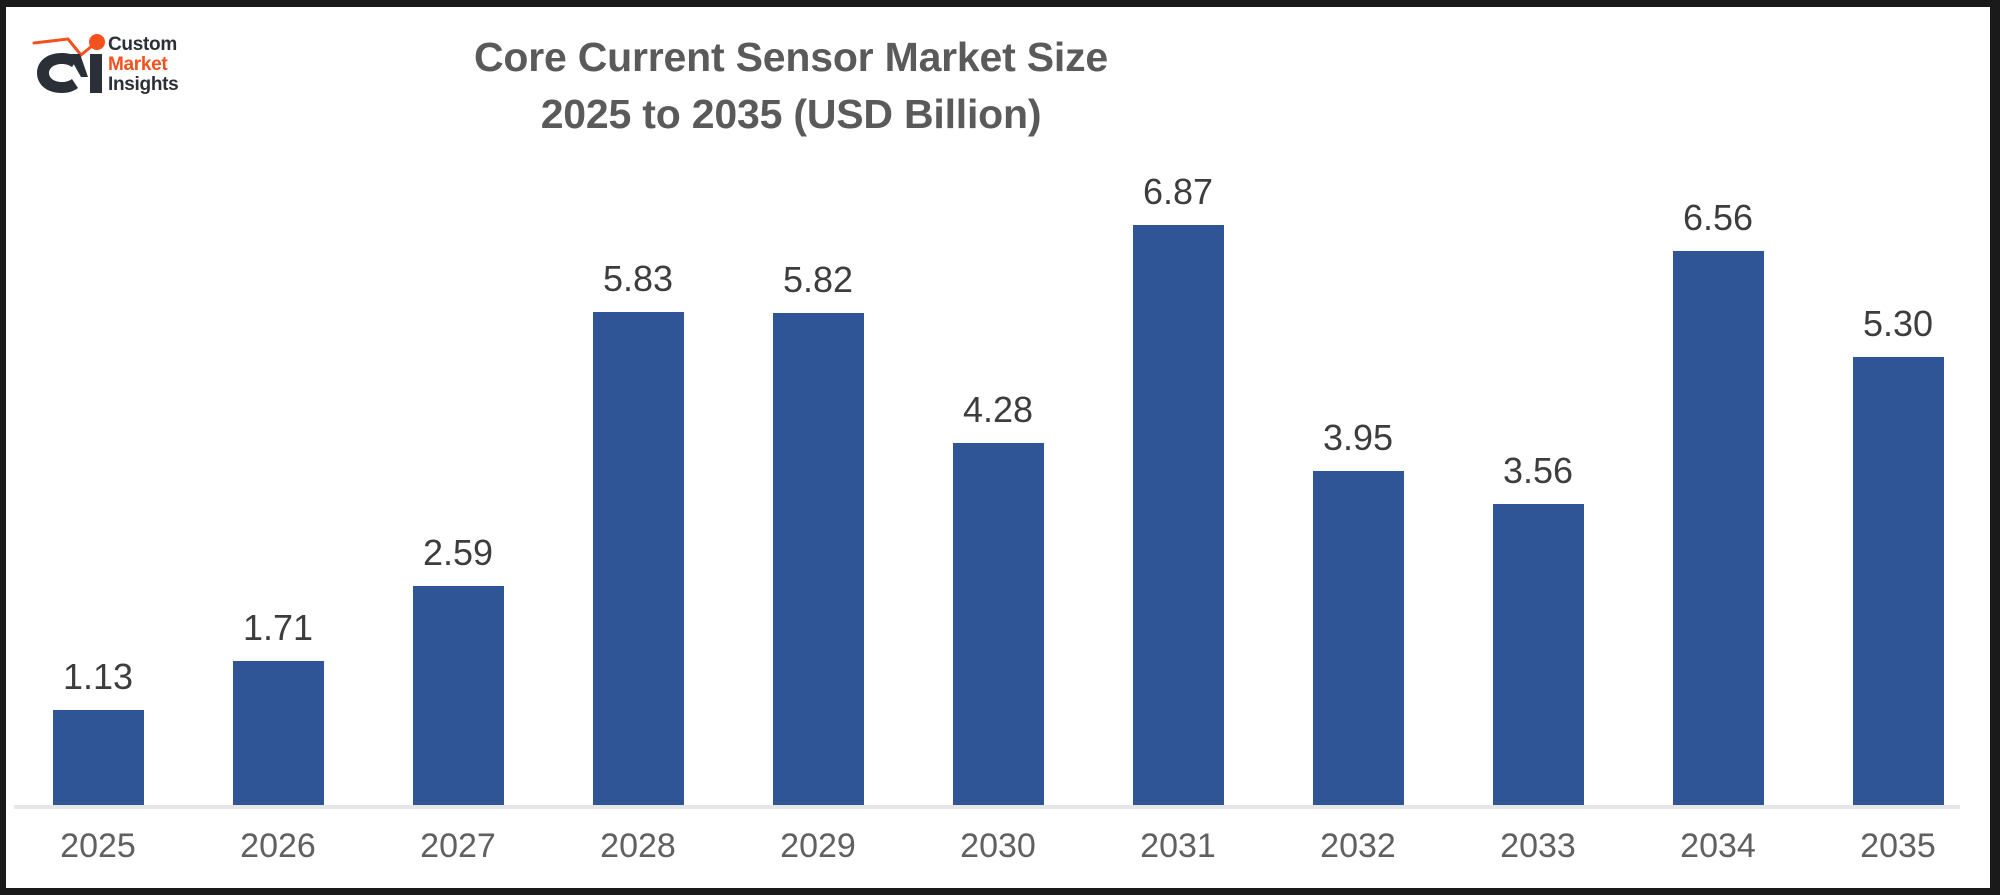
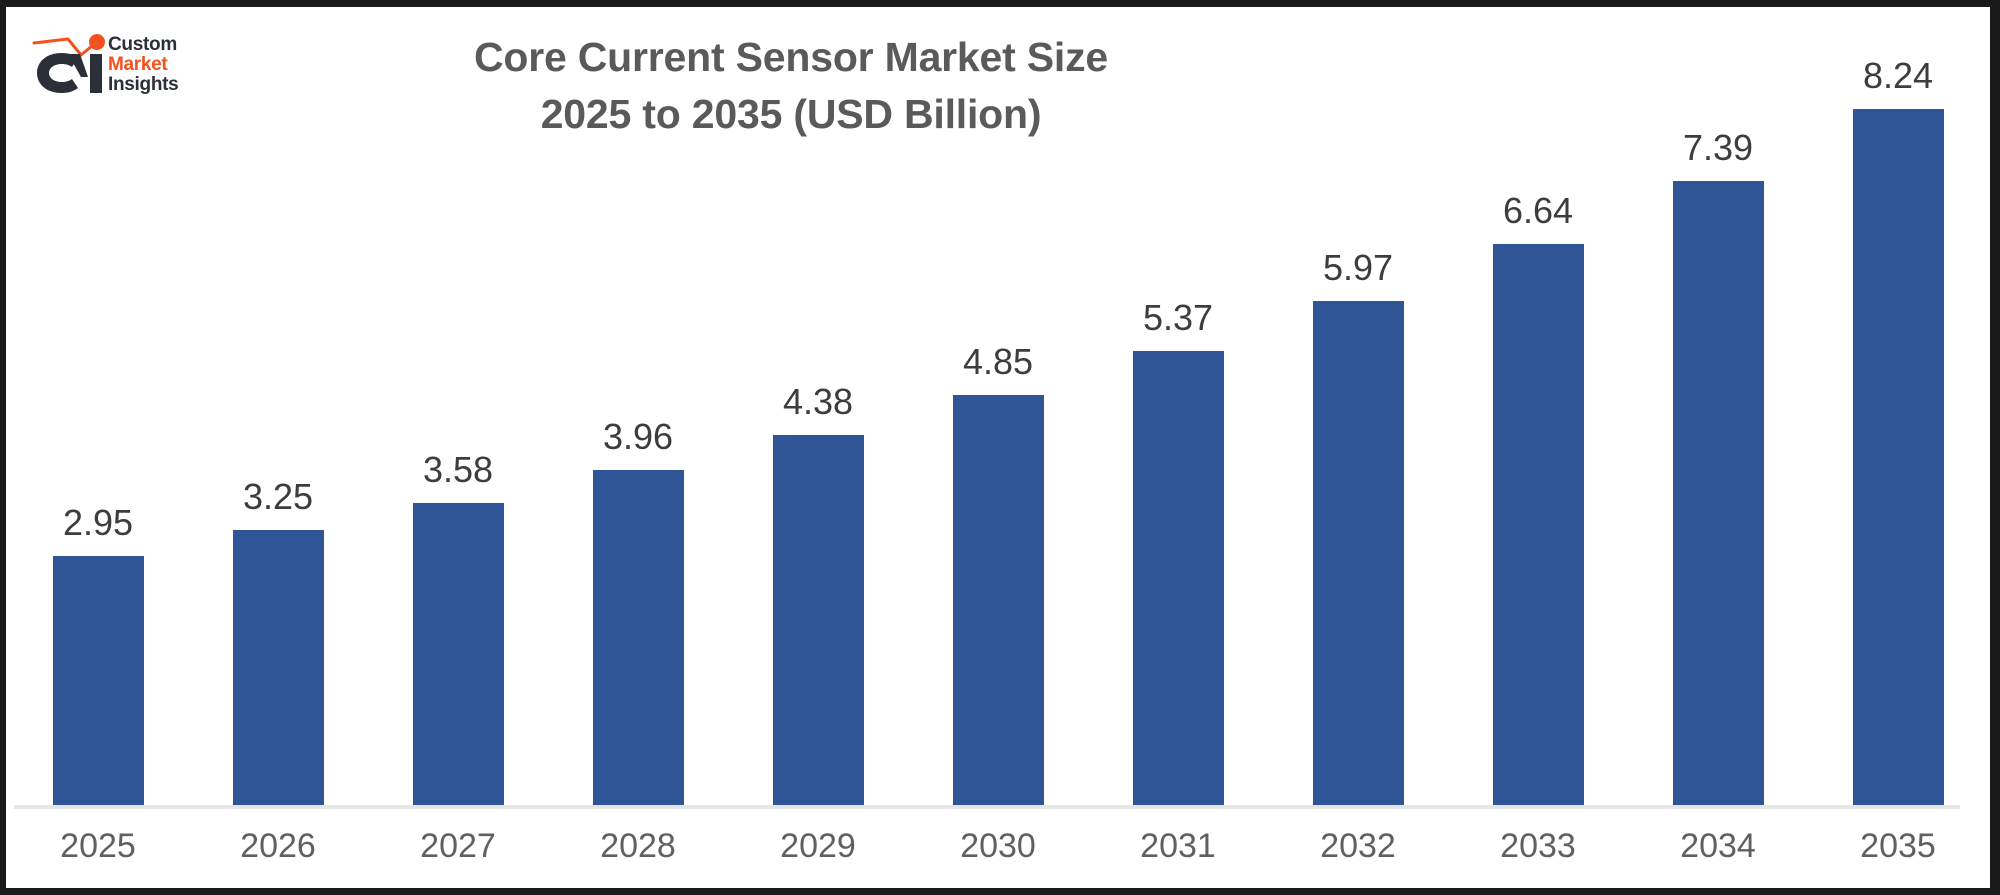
2025: 1.13 -> 2.95
2026: 1.71 -> 3.25
2027: 2.59 -> 3.58
2028: 5.83 -> 3.96
2029: 5.82 -> 4.38
2030: 4.28 -> 4.85
2031: 6.87 -> 5.37
2032: 3.95 -> 5.97
2033: 3.56 -> 6.64
2034: 6.56 -> 7.39
2035: 5.30 -> 8.24
